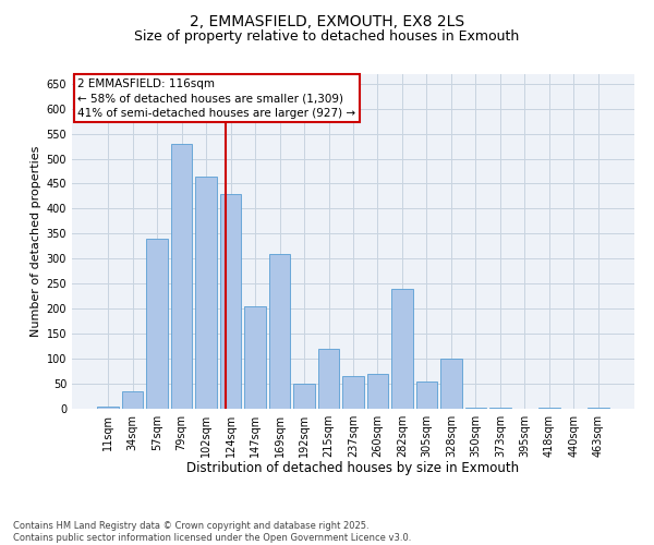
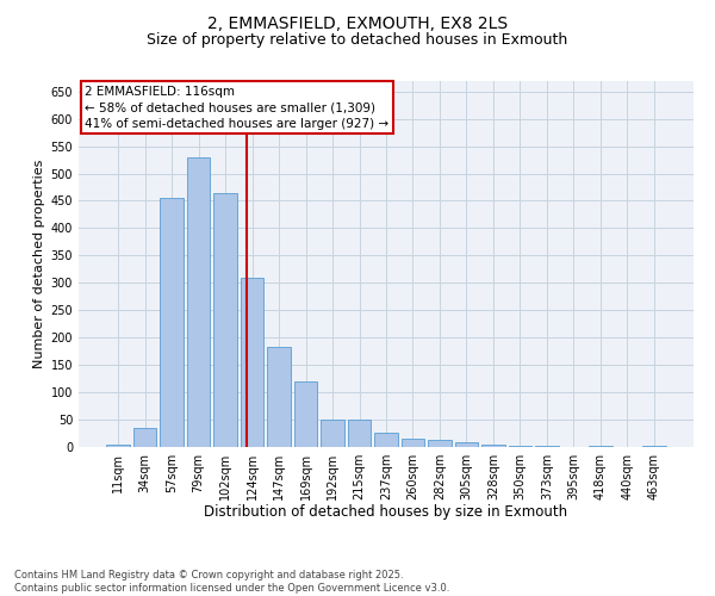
57sqm: 340 -> 455
124sqm: 430 -> 310
147sqm: 205 -> 183
169sqm: 310 -> 120
215sqm: 120 -> 50
237sqm: 65 -> 27
260sqm: 70 -> 15
282sqm: 240 -> 12
305sqm: 55 -> 8
328sqm: 100 -> 5
